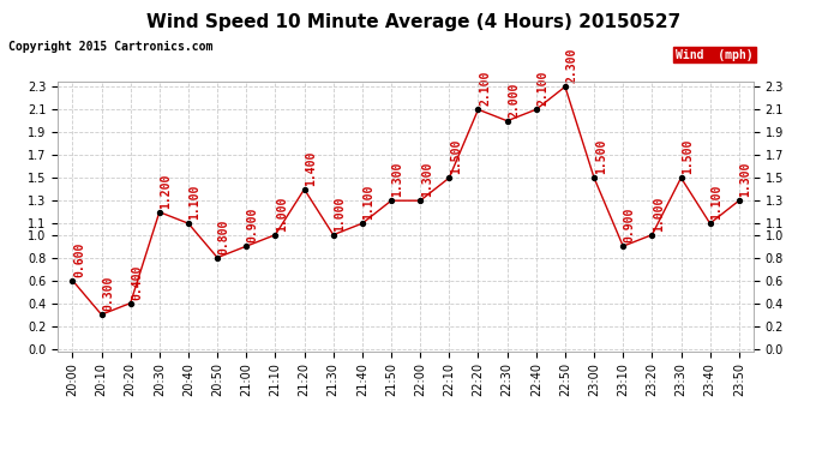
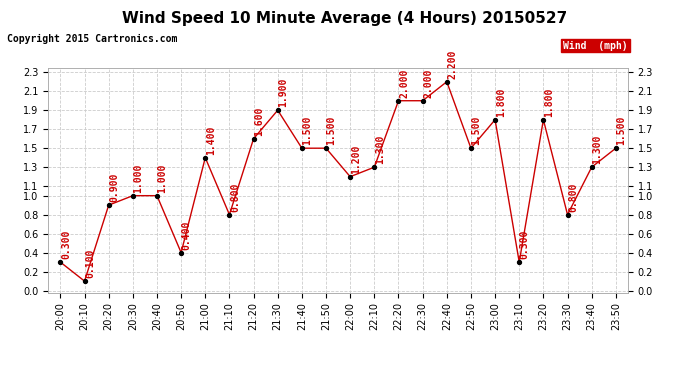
20:00: 0.600 -> 0.300
20:10: 0.300 -> 0.100
20:20: 0.400 -> 0.900
20:30: 1.200 -> 1.000
20:40: 1.100 -> 1.000
20:50: 0.800 -> 0.400
21:00: 0.900 -> 1.400
21:10: 1.000 -> 0.800
21:20: 1.400 -> 1.600
21:30: 1.000 -> 1.900
21:40: 1.100 -> 1.500
21:50: 1.300 -> 1.500
22:00: 1.300 -> 1.200
22:10: 1.500 -> 1.300
22:20: 2.100 -> 2.000
22:40: 2.100 -> 2.200
22:50: 2.300 -> 1.500
23:00: 1.500 -> 1.800
23:10: 0.900 -> 0.300
23:20: 1.000 -> 1.800
23:30: 1.500 -> 0.800
23:40: 1.100 -> 1.300
23:50: 1.300 -> 1.500
